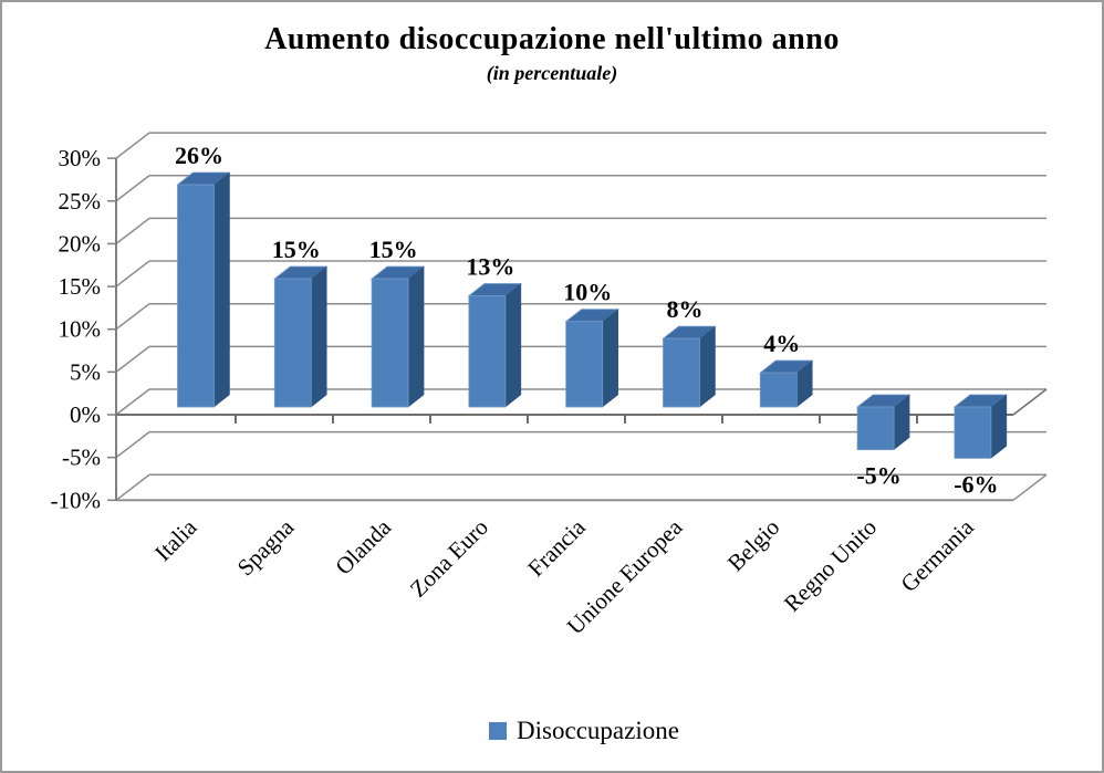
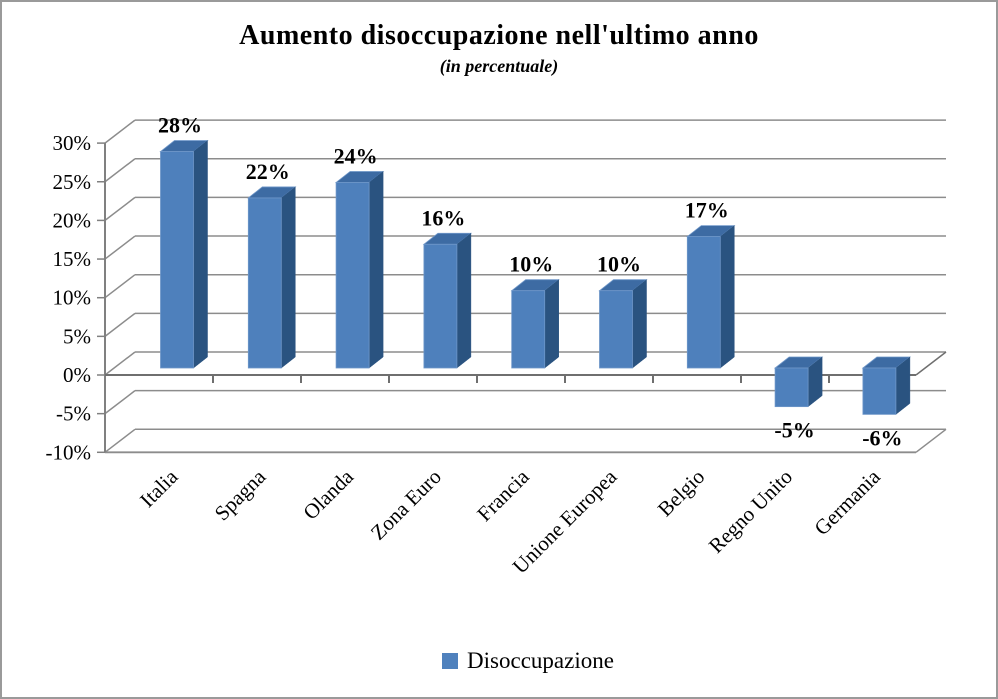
Italia: 26% -> 28%
Spagna: 15% -> 22%
Olanda: 15% -> 24%
Zona Euro: 13% -> 16%
Unione Europea: 8% -> 10%
Belgio: 4% -> 17%
